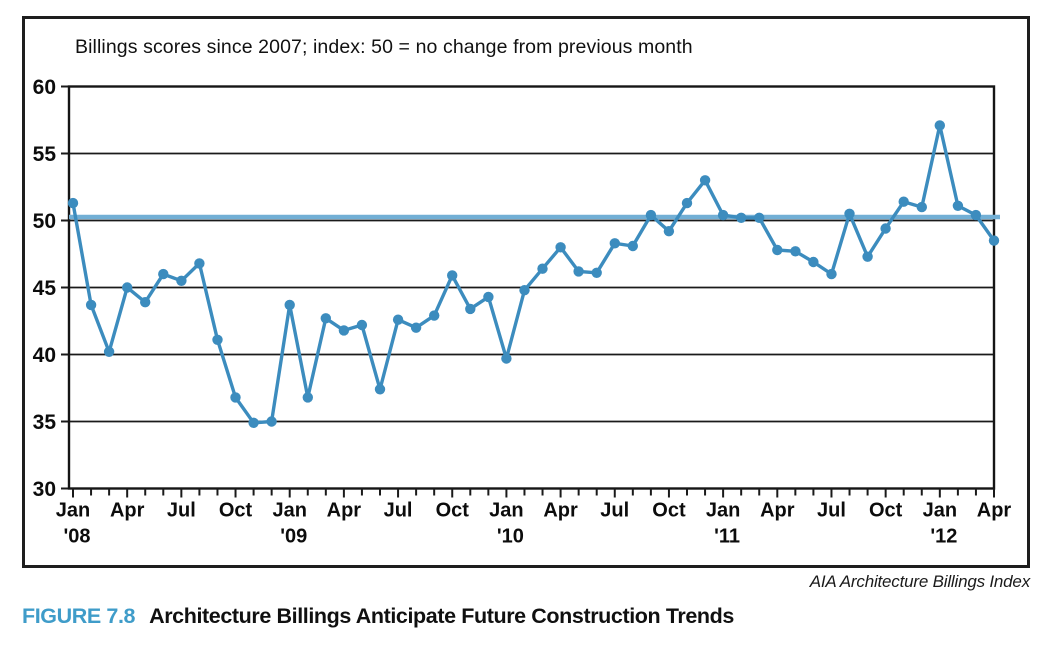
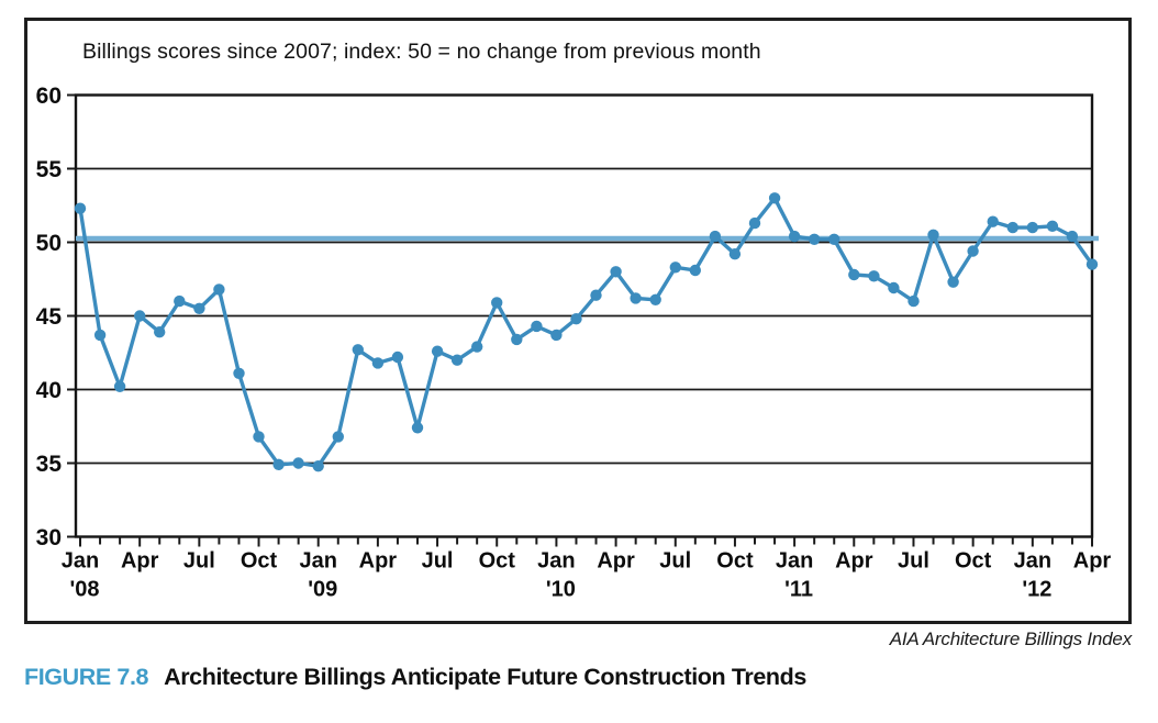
Jan '08: 51.3 -> 52.3
Jan '09: 43.7 -> 34.8
Jan '10: 39.7 -> 43.7
Jan '12: 57.1 -> 51.0
